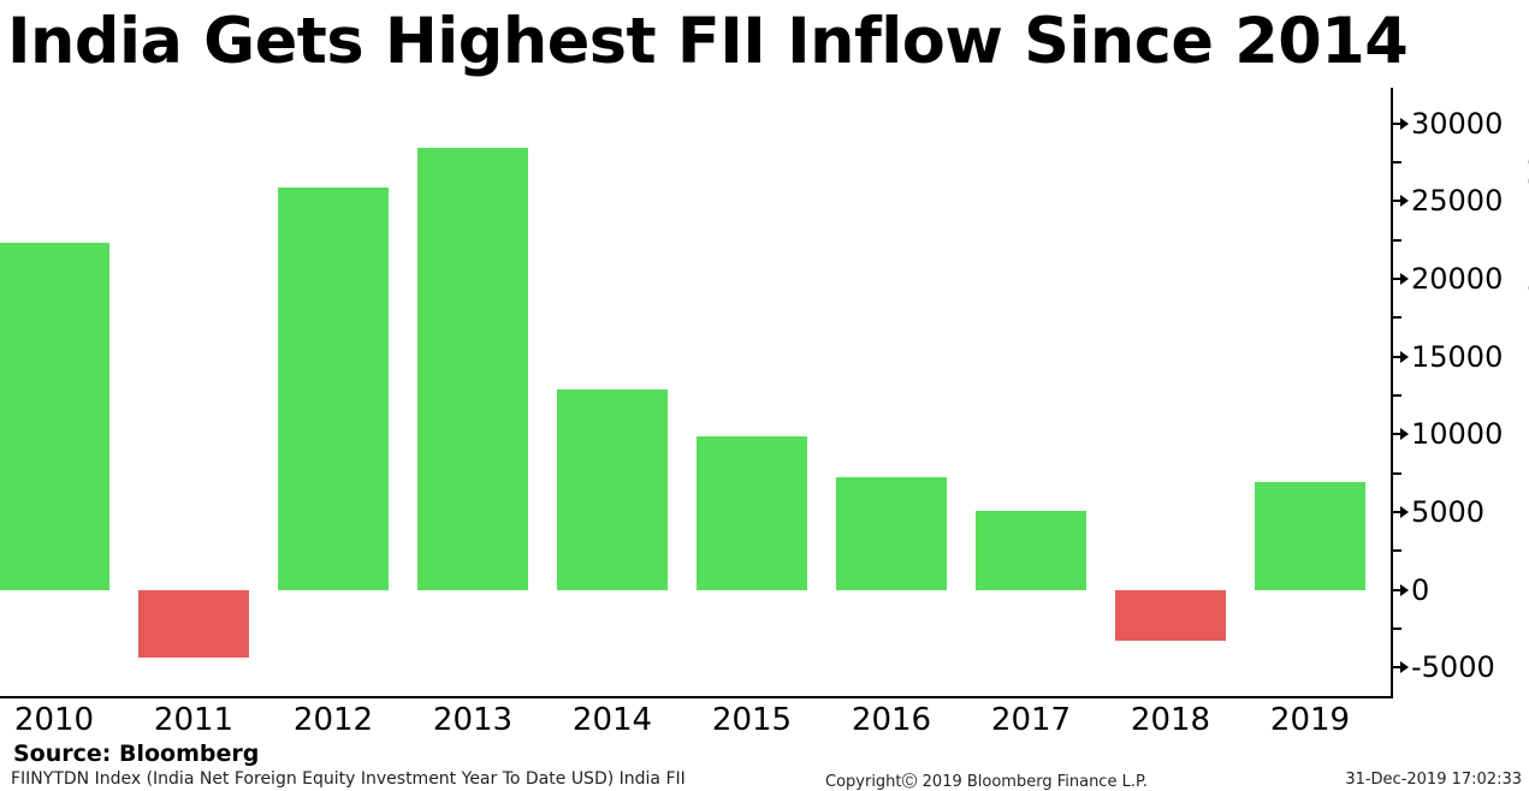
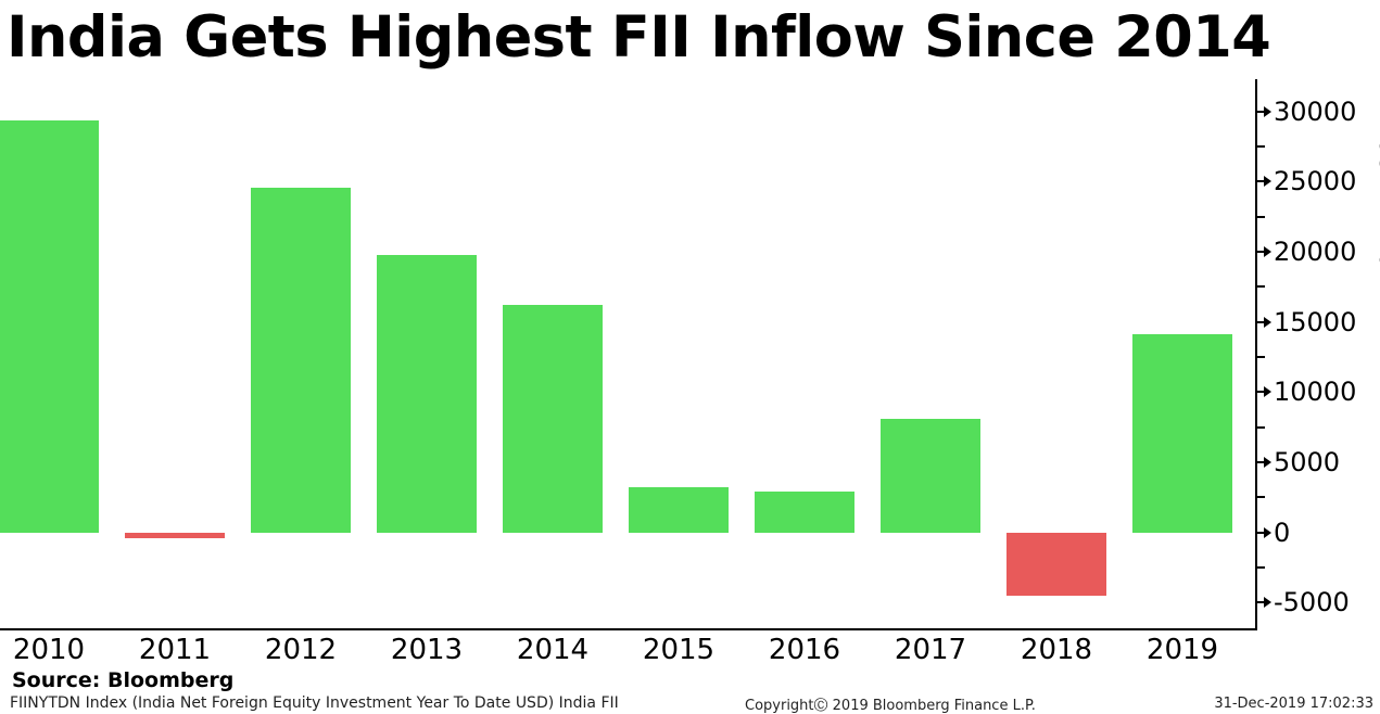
2010: 22300 -> 29400
2011: -4400 -> -400
2012: 25900 -> 24500
2013: 28400 -> 19800
2014: 12900 -> 16200
2015: 9900 -> 3200
2016: 7200 -> 2900
2017: 5100 -> 8100
2018: -3300 -> -4500
2019: 6900 -> 14200
